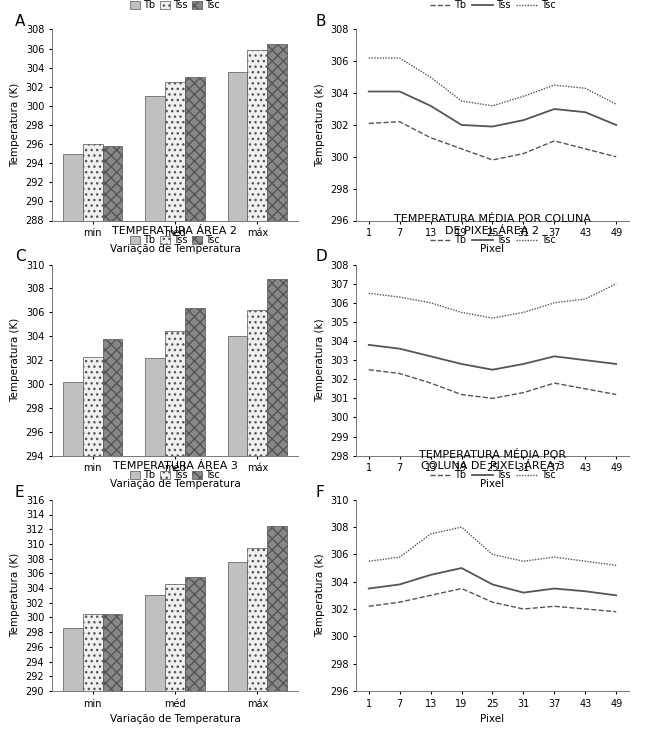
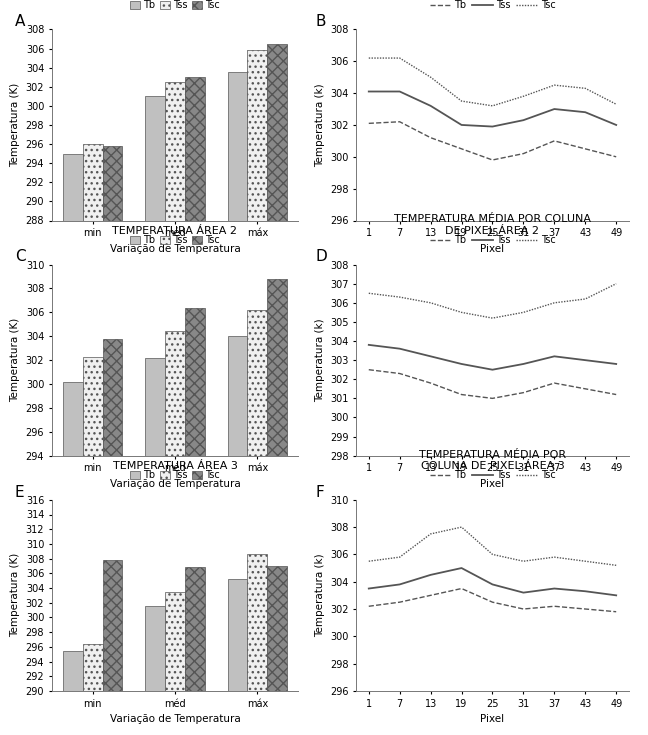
TEMPERATURA ÁREA 3/Tb/min: 298.5 -> 295.4
TEMPERATURA ÁREA 3/Tss/min: 300.5 -> 296.4
TEMPERATURA ÁREA 3/Tsc/min: 300.5 -> 307.8
TEMPERATURA ÁREA 3/Tb/méd: 303.0 -> 301.6
TEMPERATURA ÁREA 3/Tss/méd: 304.5 -> 303.4
TEMPERATURA ÁREA 3/Tsc/méd: 305.5 -> 306.8
TEMPERATURA ÁREA 3/Tb/máx: 307.5 -> 305.2
TEMPERATURA ÁREA 3/Tss/máx: 309.5 -> 308.6
TEMPERATURA ÁREA 3/Tsc/máx: 312.5 -> 307.0
